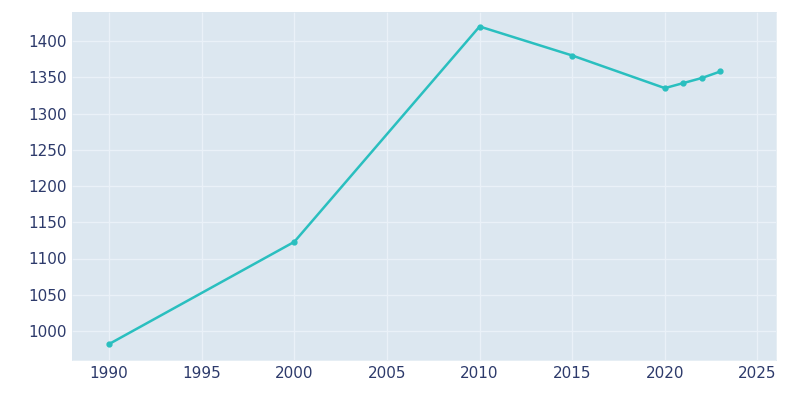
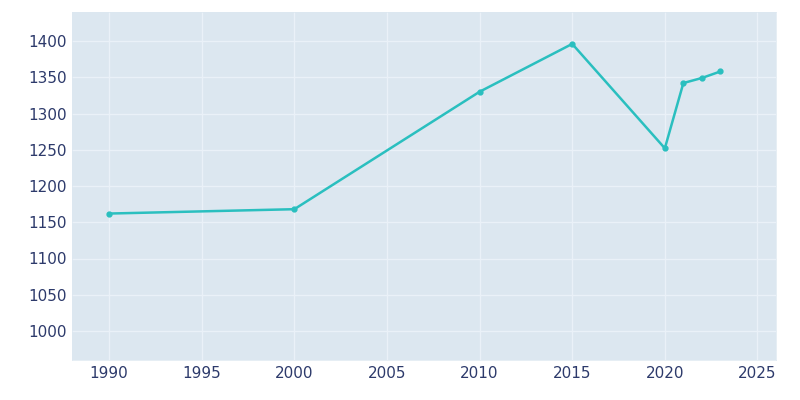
1990: 982 -> 1162
2000: 1123 -> 1168
2010: 1420 -> 1330
2015: 1380 -> 1396
2020: 1335 -> 1252
